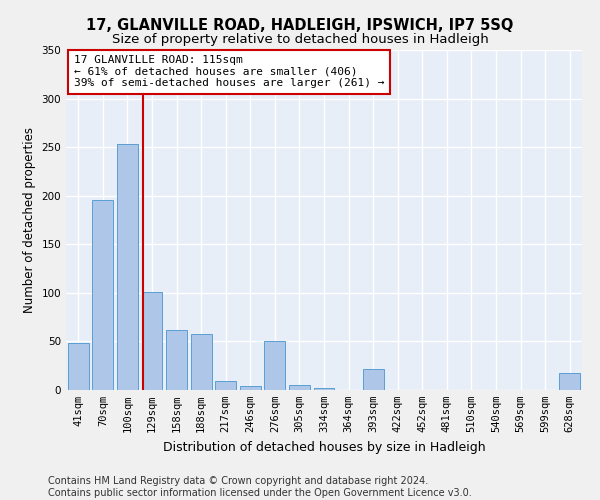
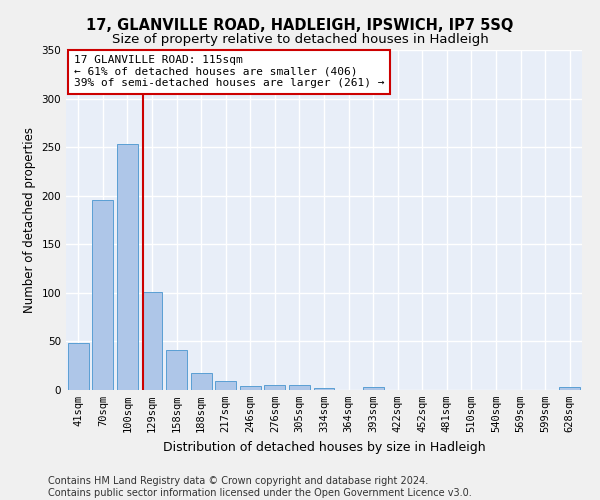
158sqm: 62 -> 41
188sqm: 58 -> 18
276sqm: 50 -> 5
393sqm: 22 -> 3
628sqm: 18 -> 3
